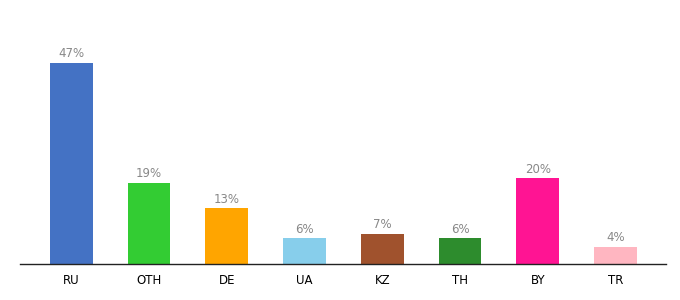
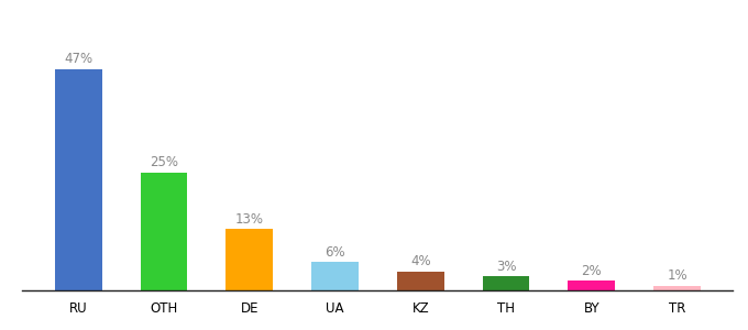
OTH: 19% -> 25%
KZ: 7% -> 4%
TH: 6% -> 3%
BY: 20% -> 2%
TR: 4% -> 1%
